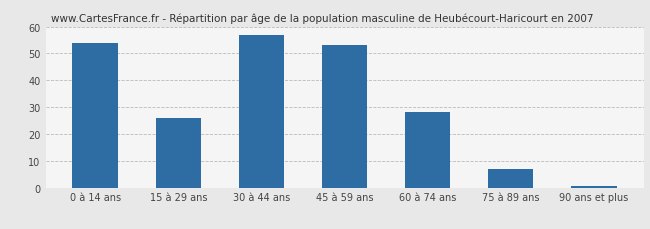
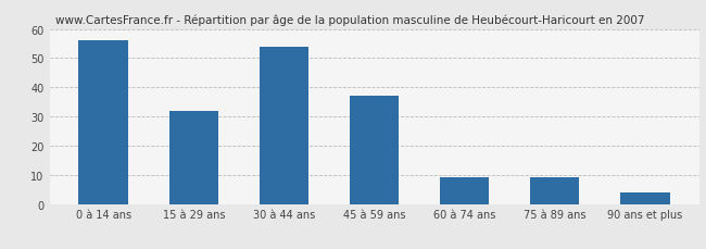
0 à 14 ans: 54.0 -> 56.0
15 à 29 ans: 26.0 -> 32.0
30 à 44 ans: 57.0 -> 54.0
45 à 59 ans: 53.0 -> 37.0
60 à 74 ans: 28.0 -> 9.0
75 à 89 ans: 7.0 -> 9.0
90 ans et plus: 0.5 -> 4.0
